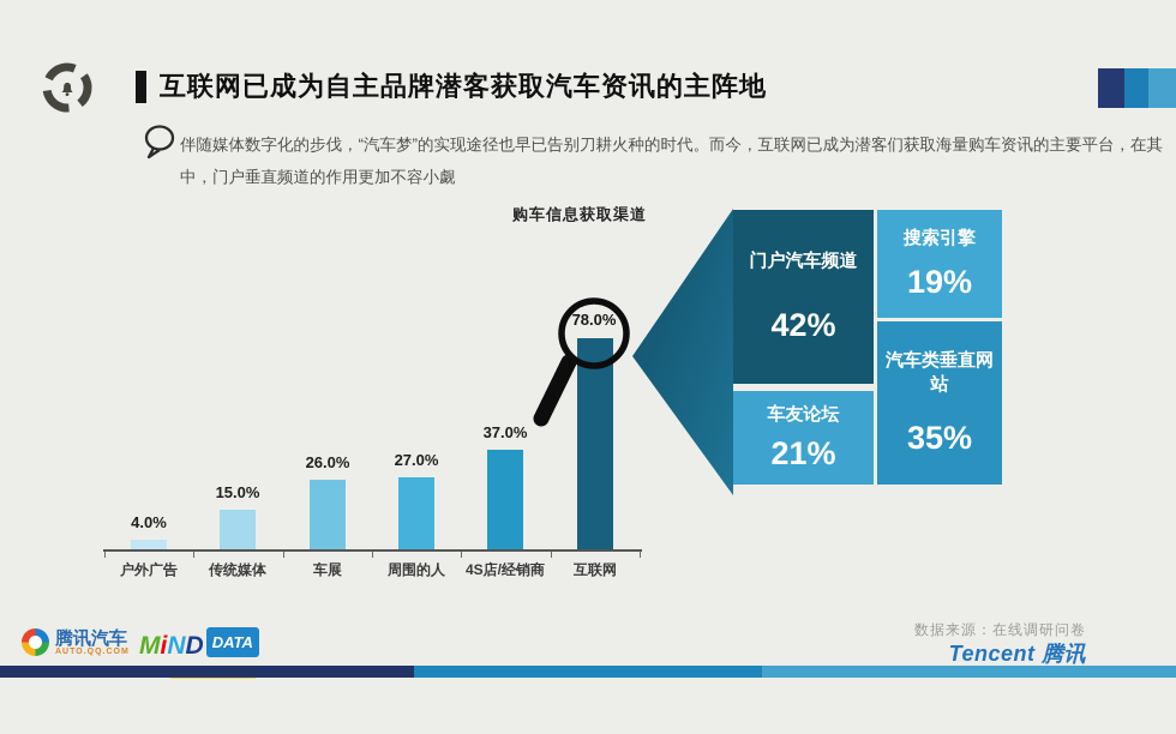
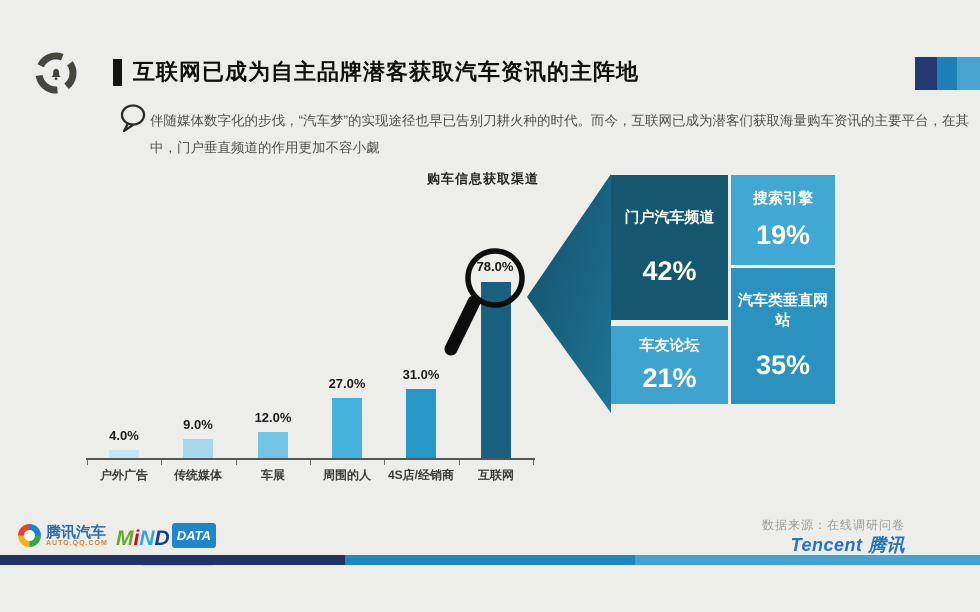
传统媒体: 15.0% -> 9.0%
车展: 26.0% -> 12.0%
4S店/经销商: 37.0% -> 31.0%
